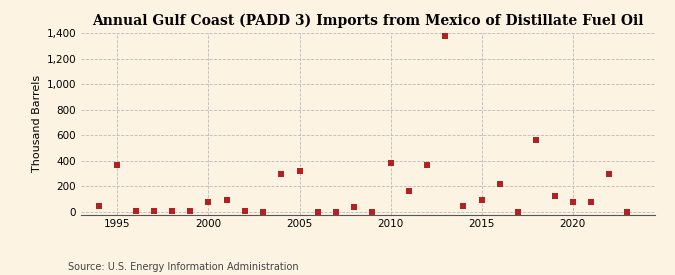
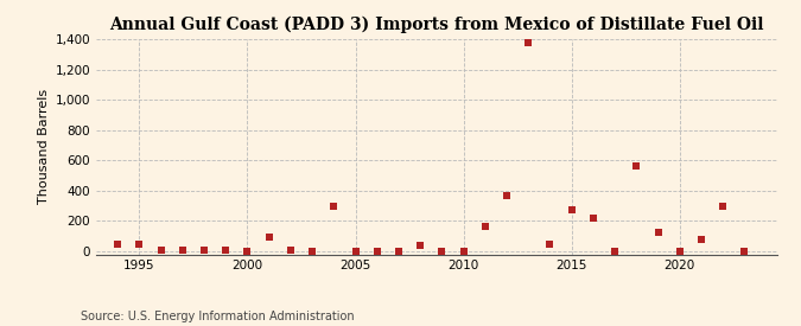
1995: 370 -> 40
2000: 80 -> 0
2005: 320 -> 0
2010: 380 -> 0
2015: 90 -> 270
2020: 80 -> 0
